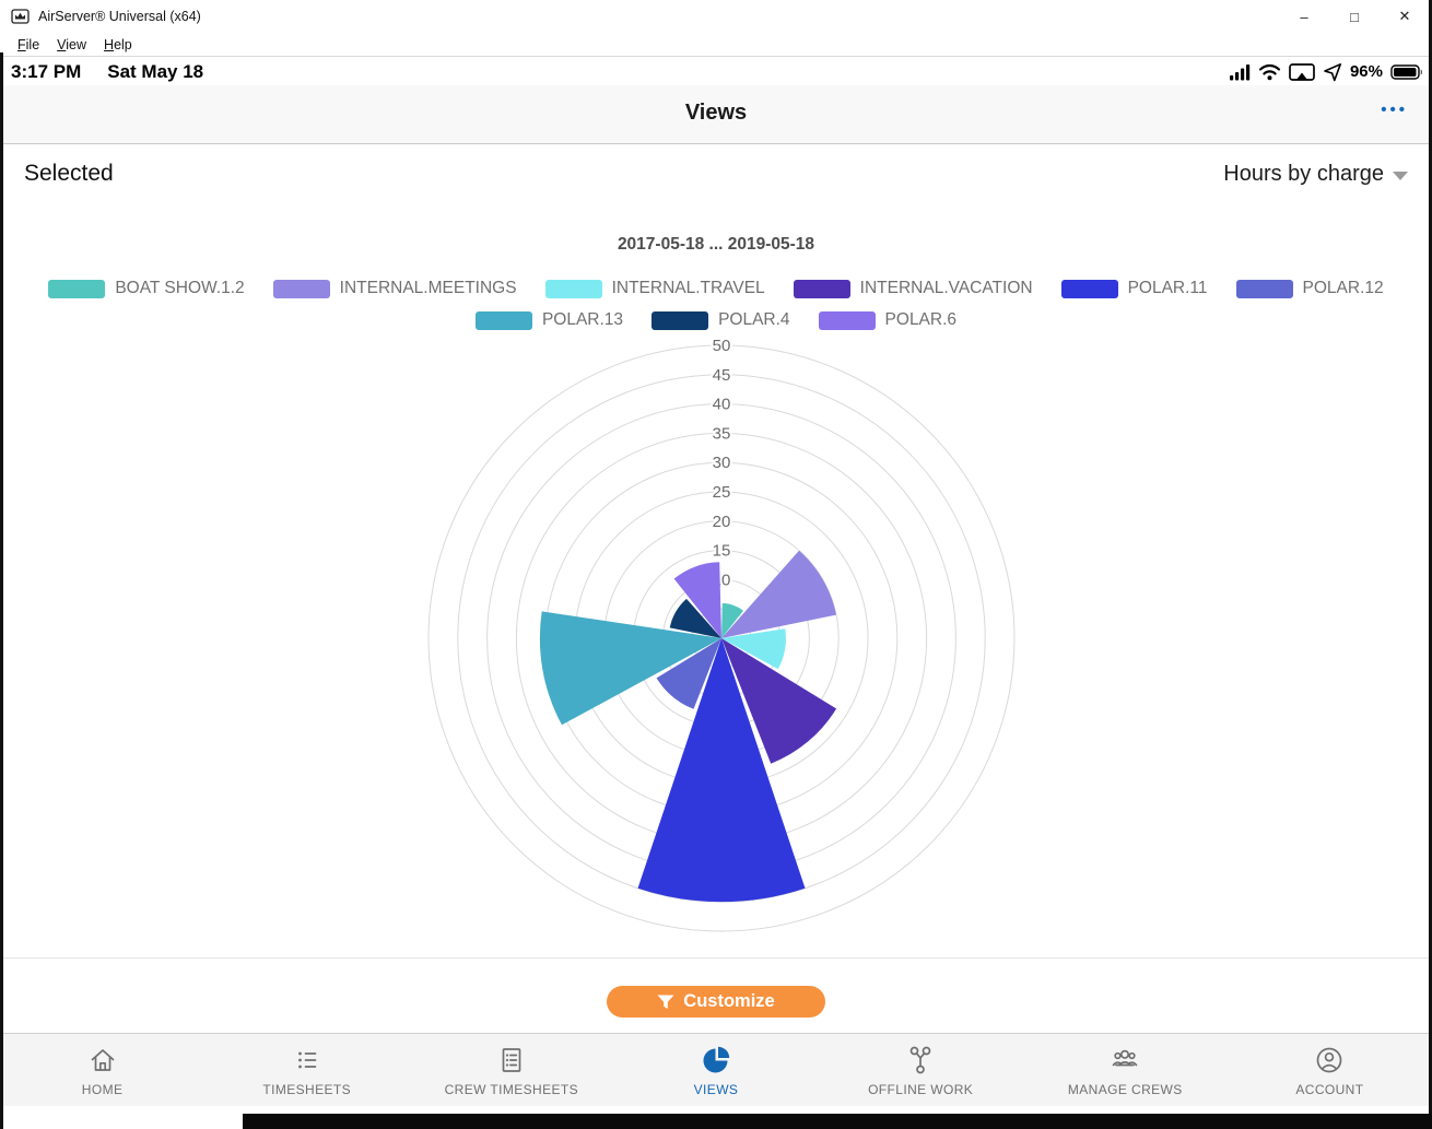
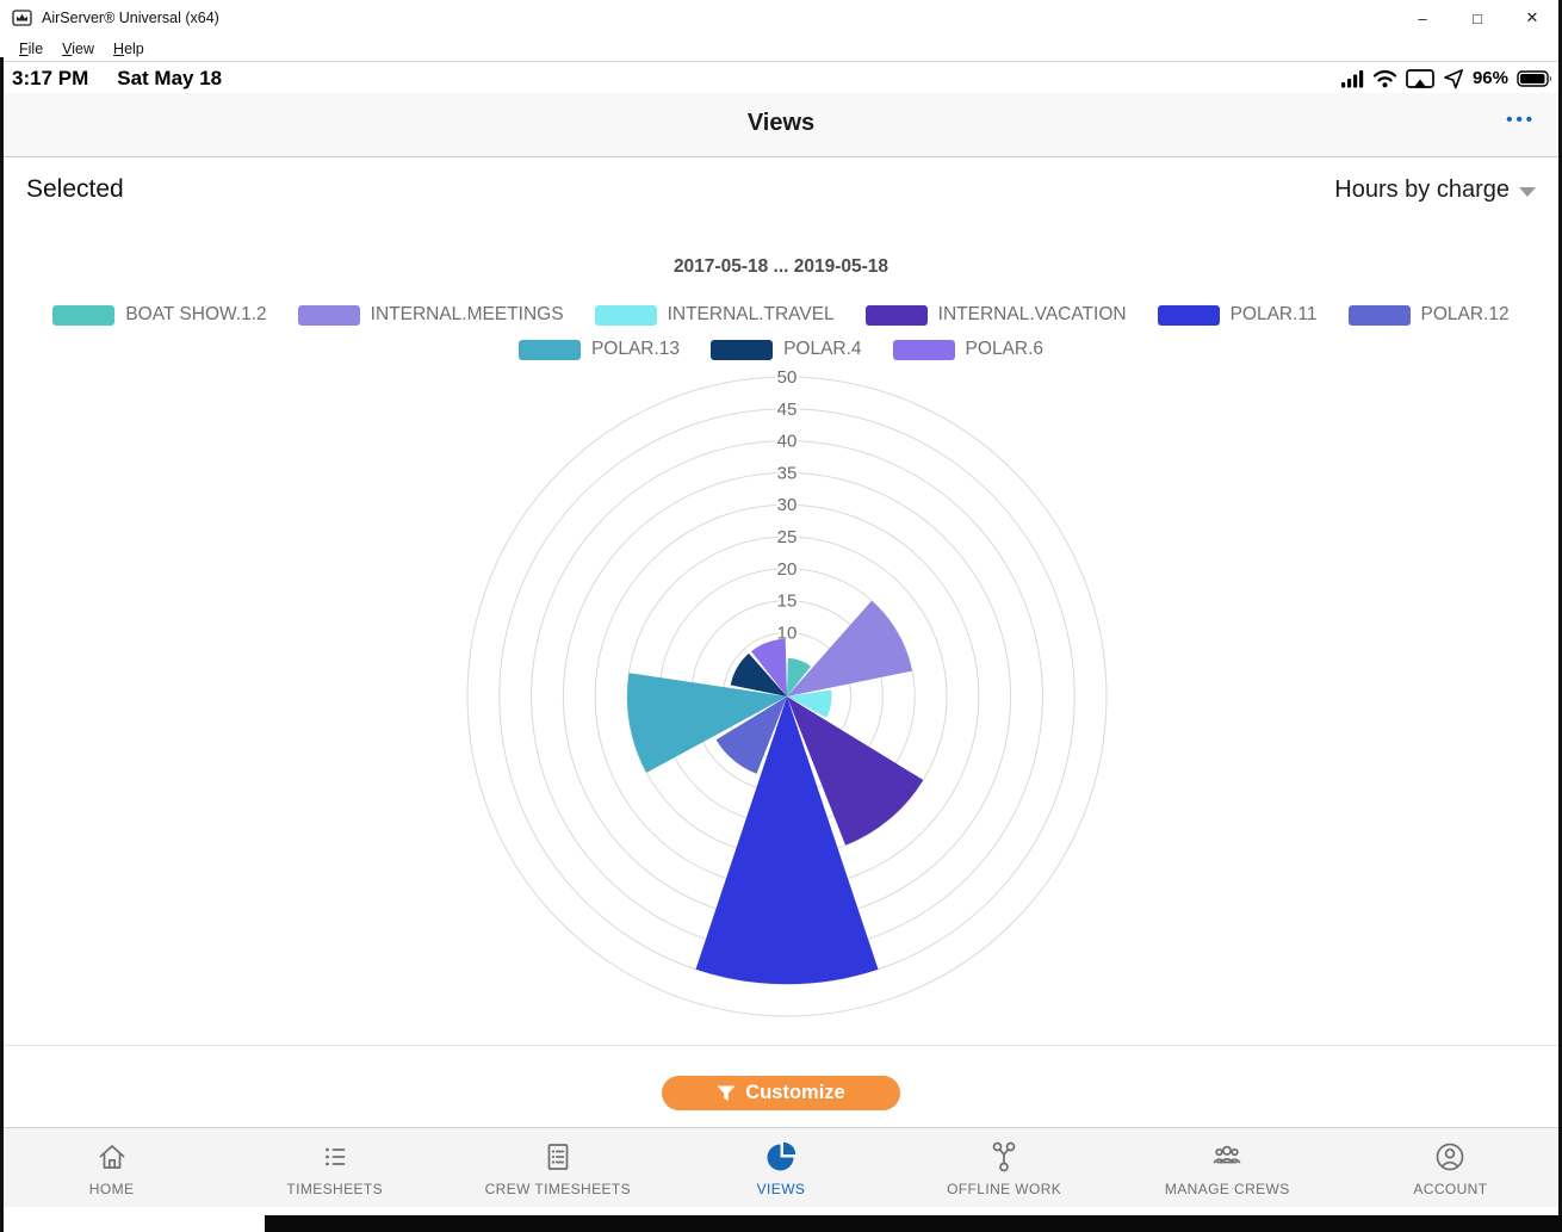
INTERNAL.TRAVEL: 11 -> 7
INTERNAL.VACATION: 23 -> 25
POLAR.13: 31 -> 25
POLAR.6: 13 -> 9
